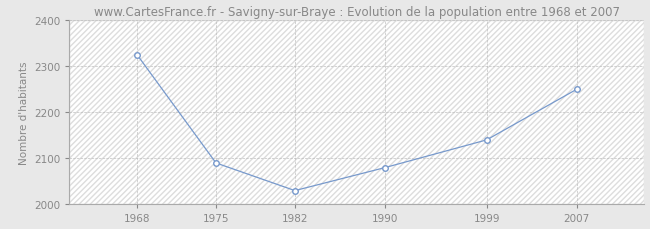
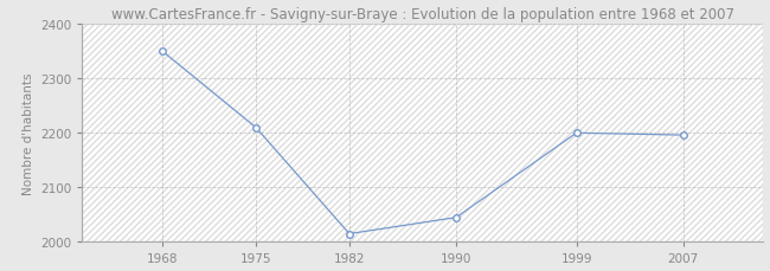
1968: 2325 -> 2350
1975: 2090 -> 2210
1982: 2030 -> 2015
1990: 2080 -> 2045
1999: 2140 -> 2200
2007: 2250 -> 2196
